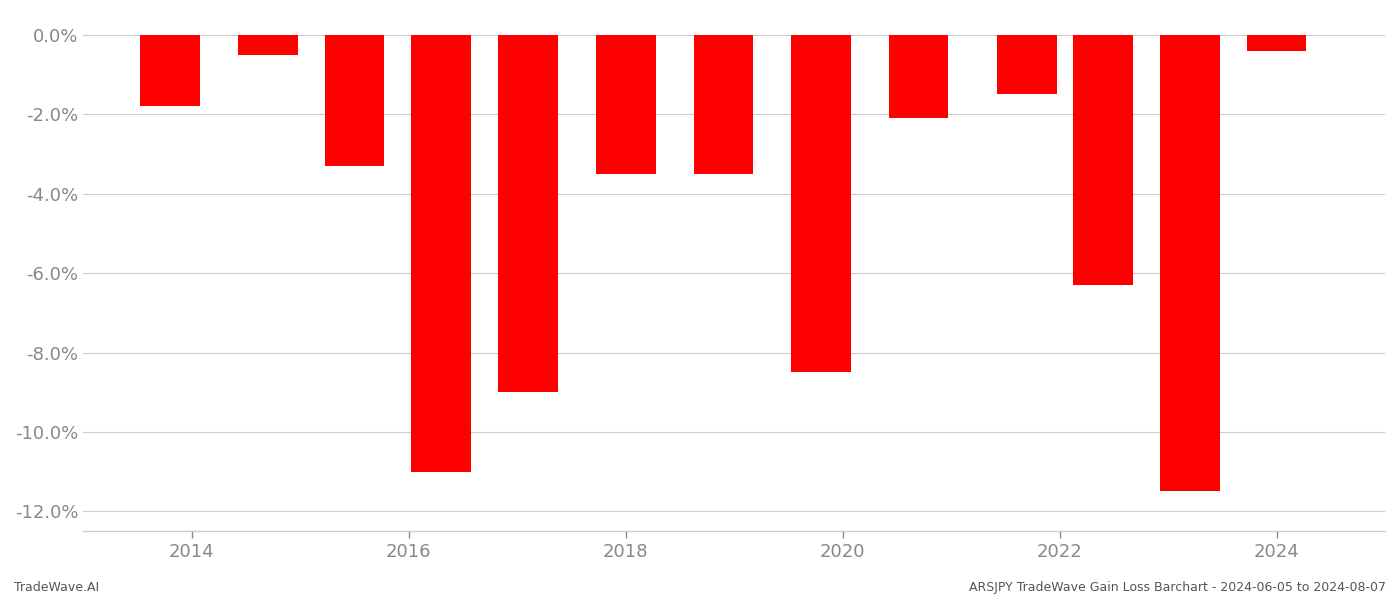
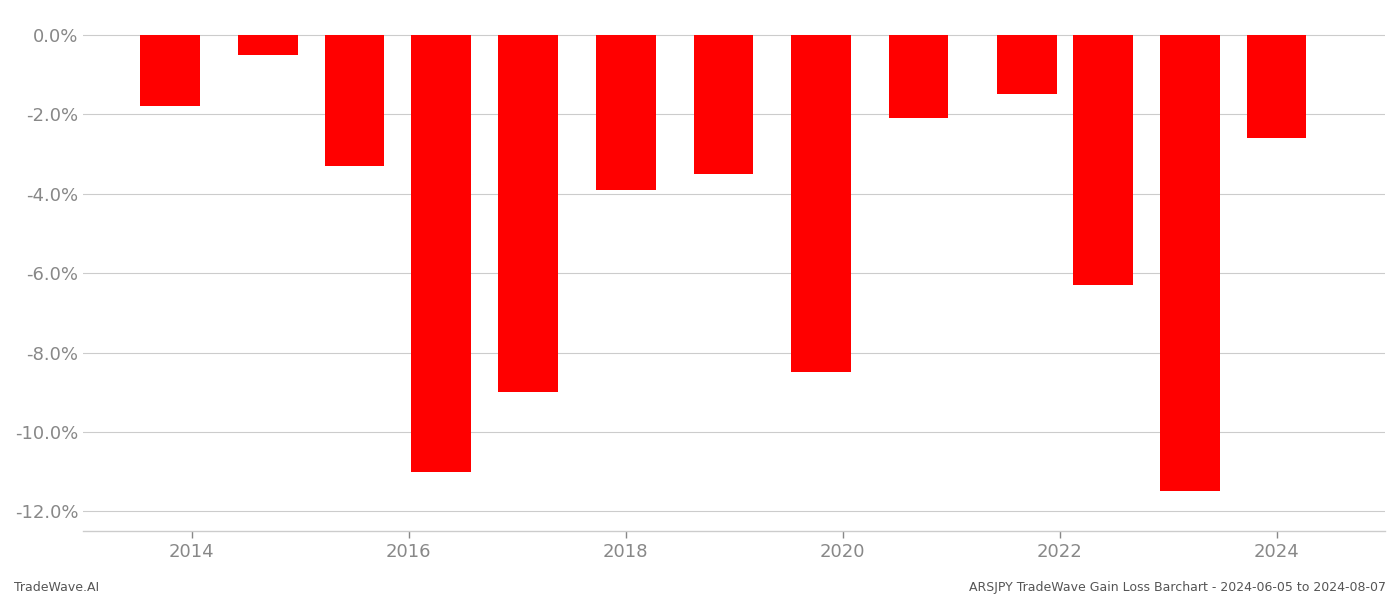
2018: -3.5% -> -3.9%
2024: -0.4% -> -2.6%
